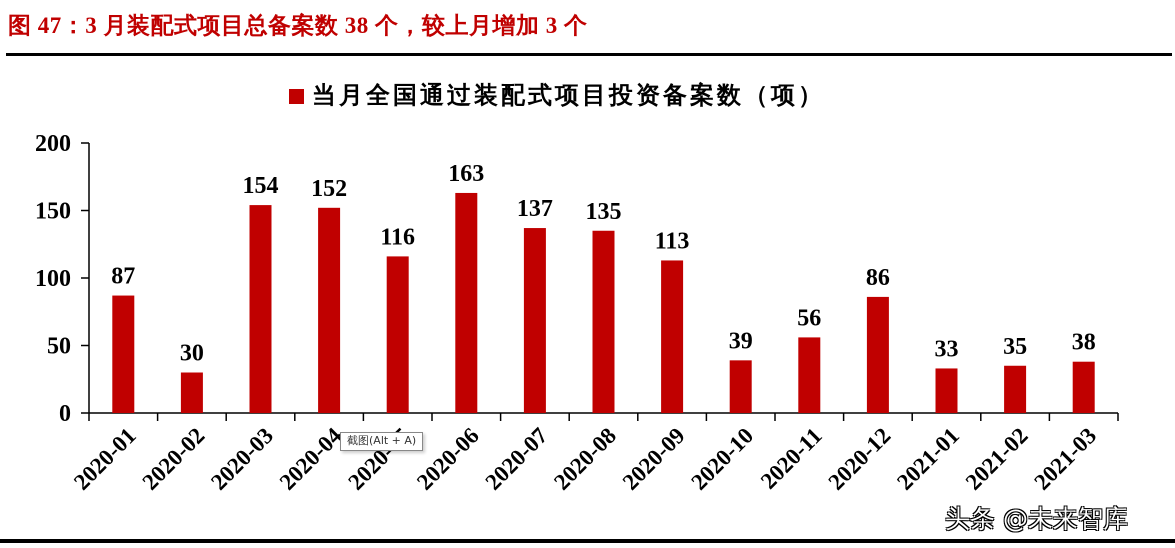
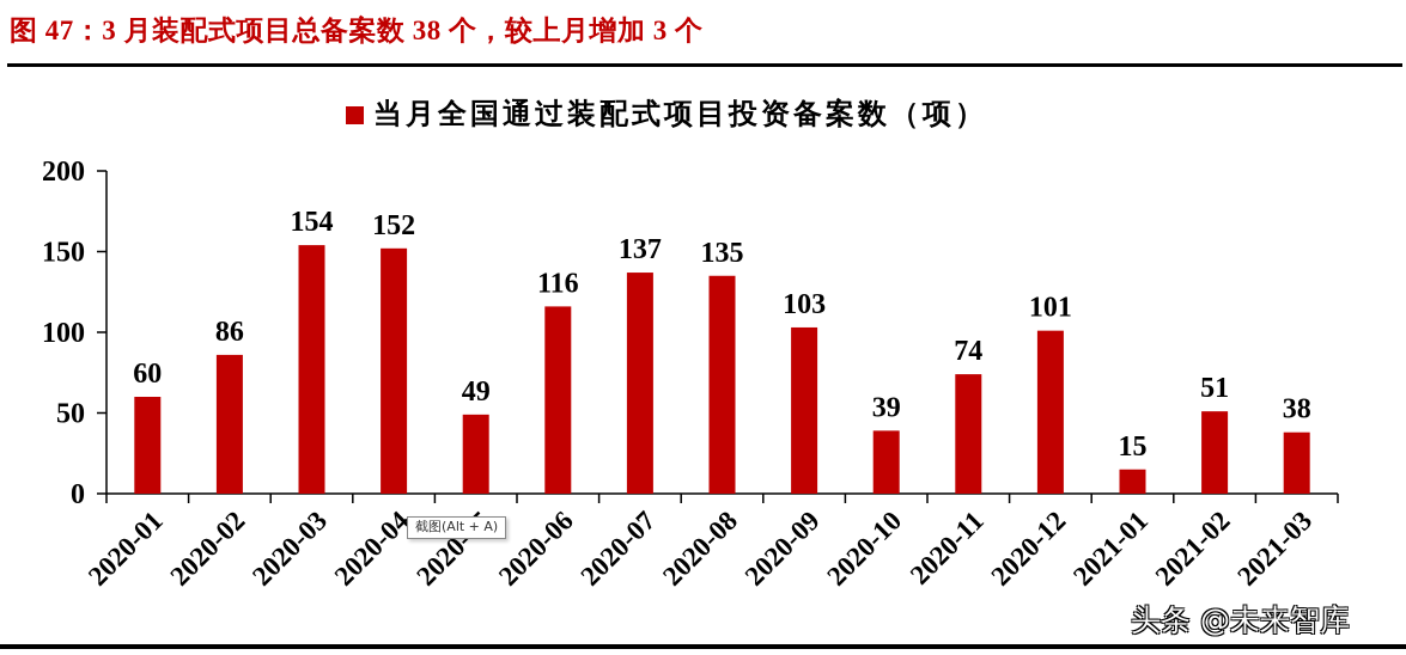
2020-01: 87 -> 60
2020-02: 30 -> 86
2020-05: 116 -> 49
2020-06: 163 -> 116
2020-09: 113 -> 103
2020-11: 56 -> 74
2020-12: 86 -> 101
2021-01: 33 -> 15
2021-02: 35 -> 51
